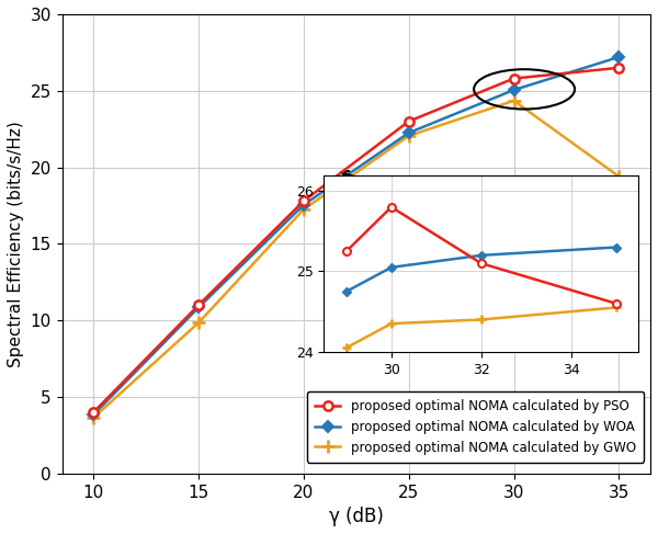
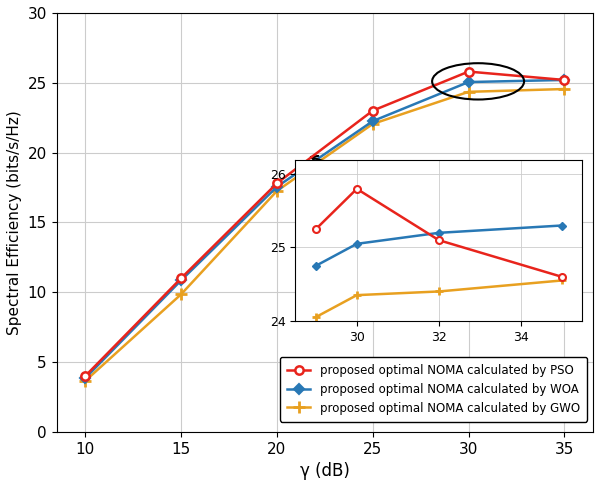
proposed optimal NOMA calculated by PSO/35: 26.5 -> 25.2
proposed optimal NOMA calculated by WOA/35: 27.2 -> 25.2
proposed optimal NOMA calculated by GWO/35: 19.4 -> 24.6
